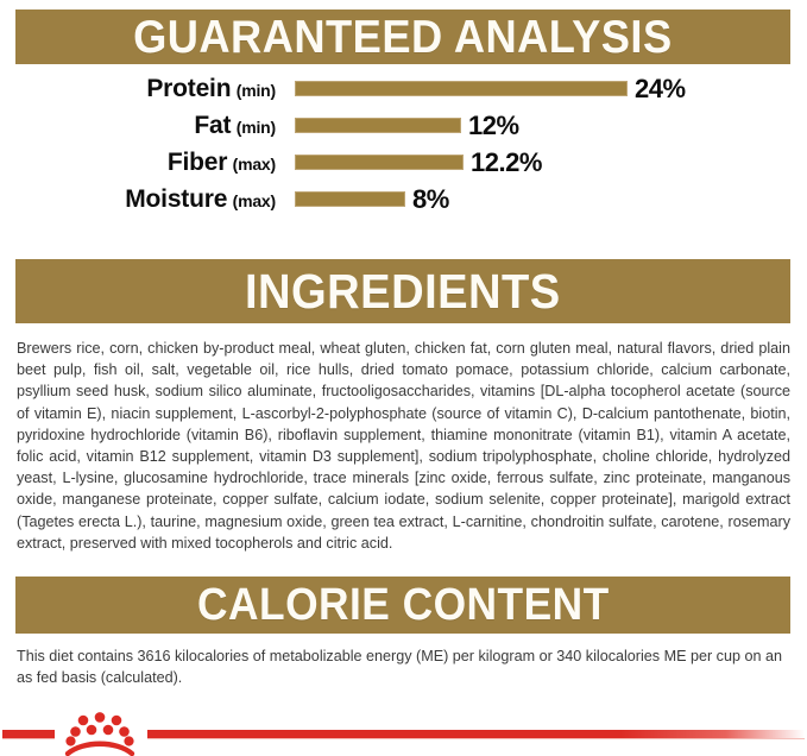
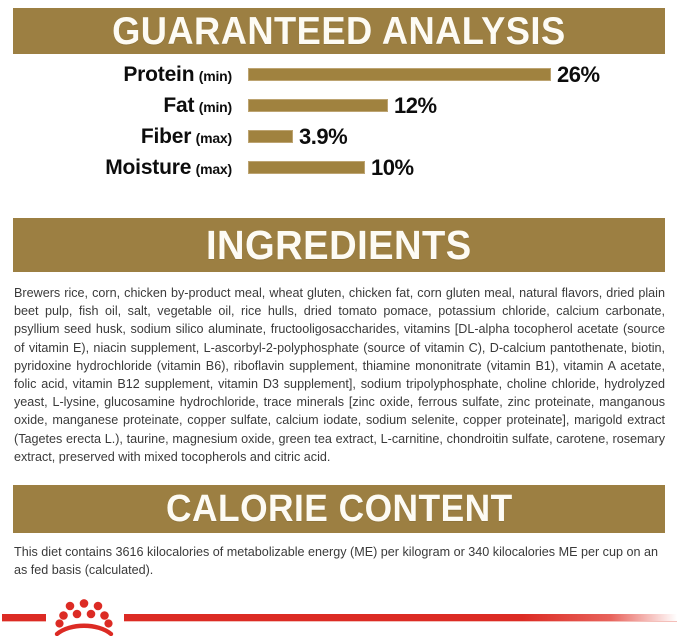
Protein: 24% -> 26%
Fiber: 12.2% -> 3.9%
Moisture: 8% -> 10%
